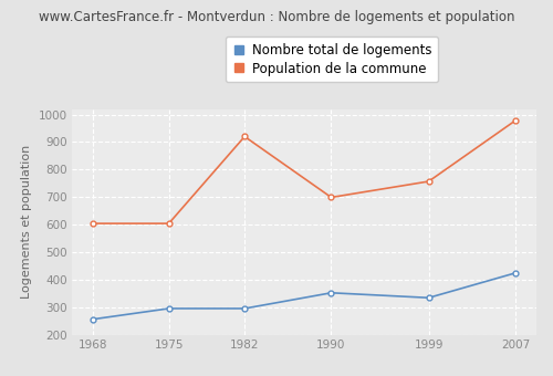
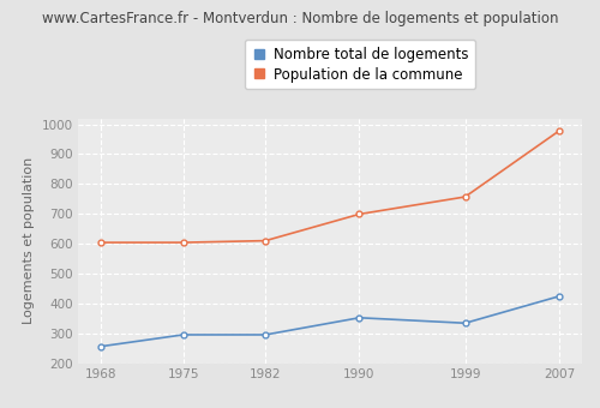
Population de la commune/1982: 920 -> 610
